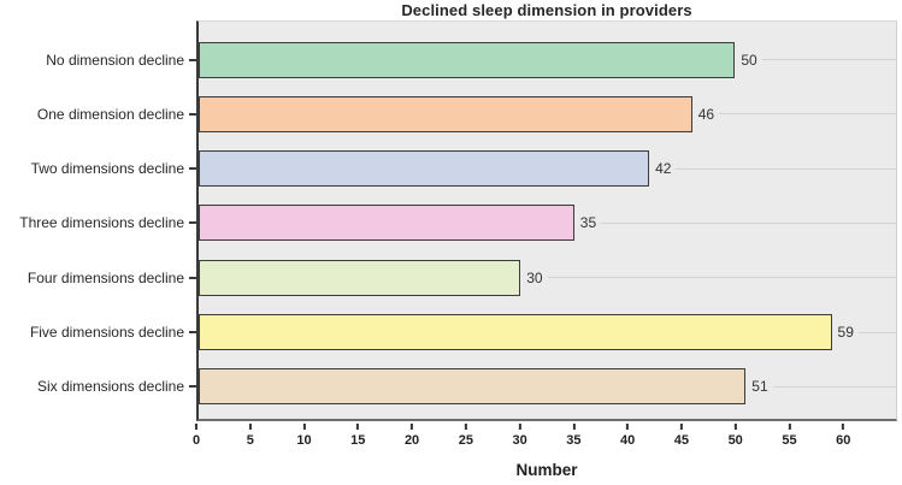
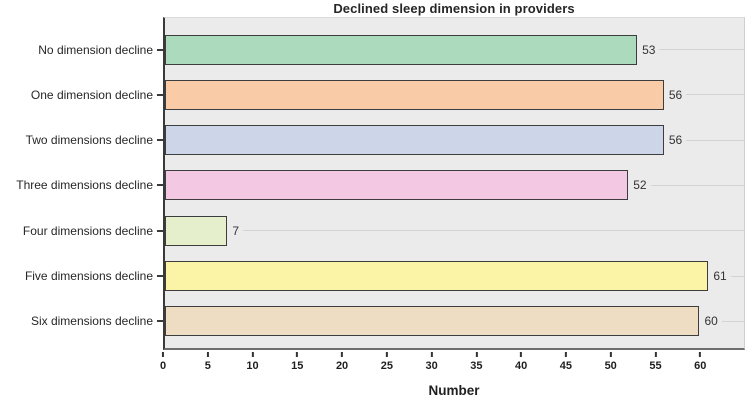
No dimension decline: 50 -> 53
One dimension decline: 46 -> 56
Two dimensions decline: 42 -> 56
Three dimensions decline: 35 -> 52
Four dimensions decline: 30 -> 7
Five dimensions decline: 59 -> 61
Six dimensions decline: 51 -> 60
